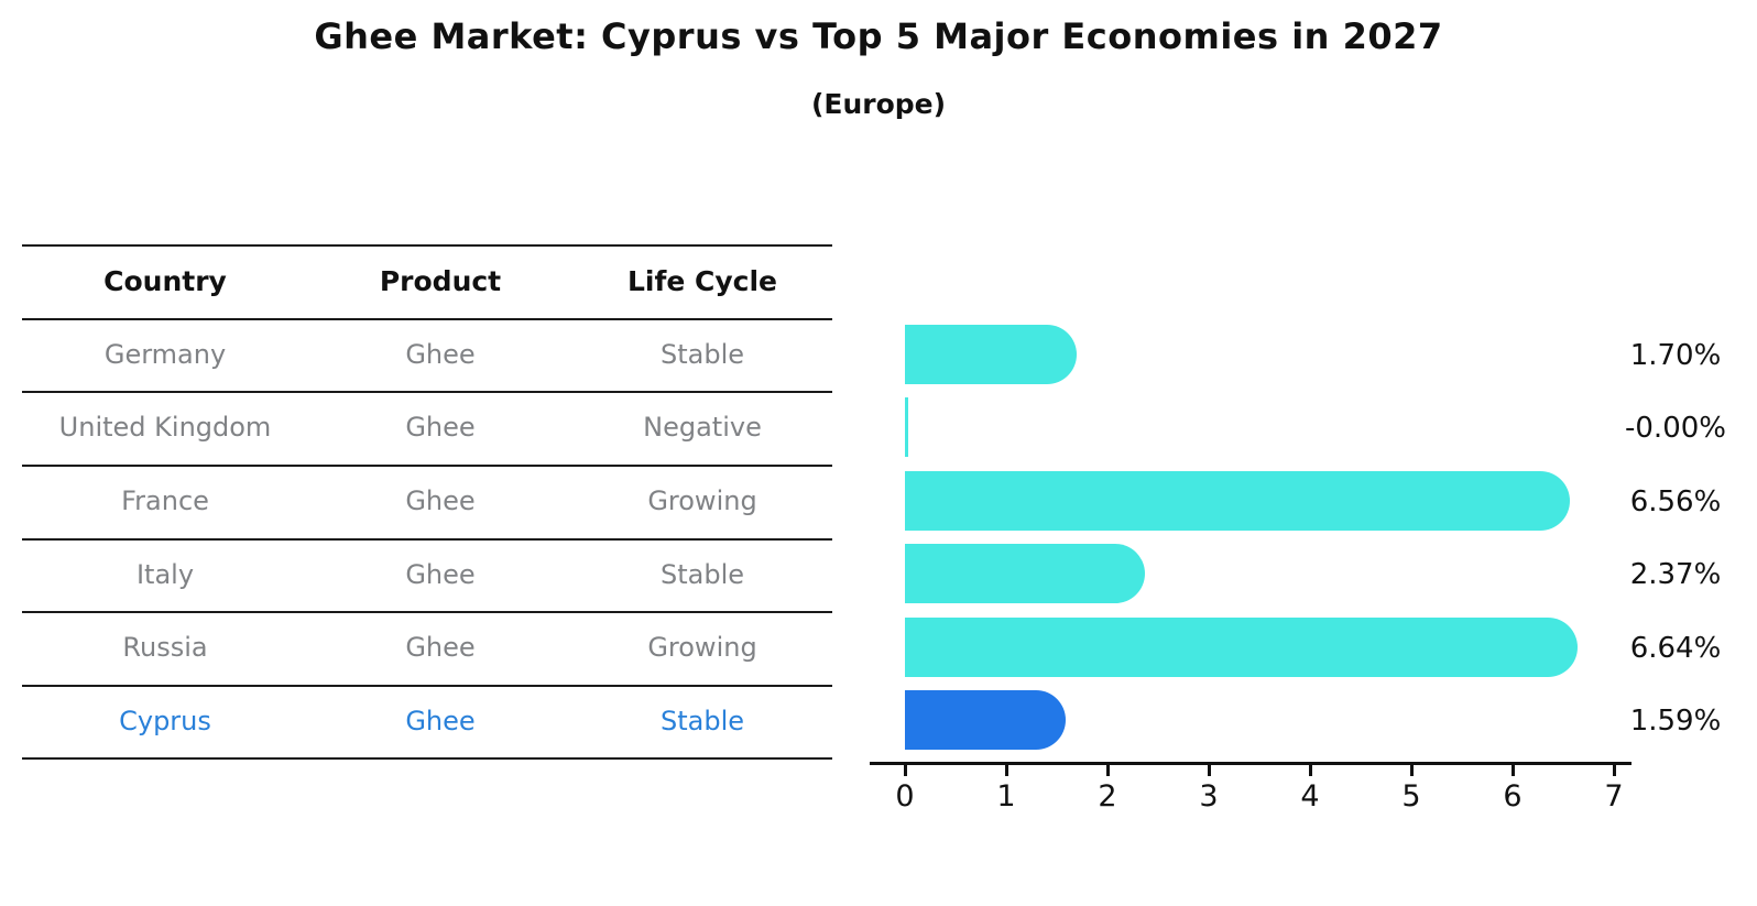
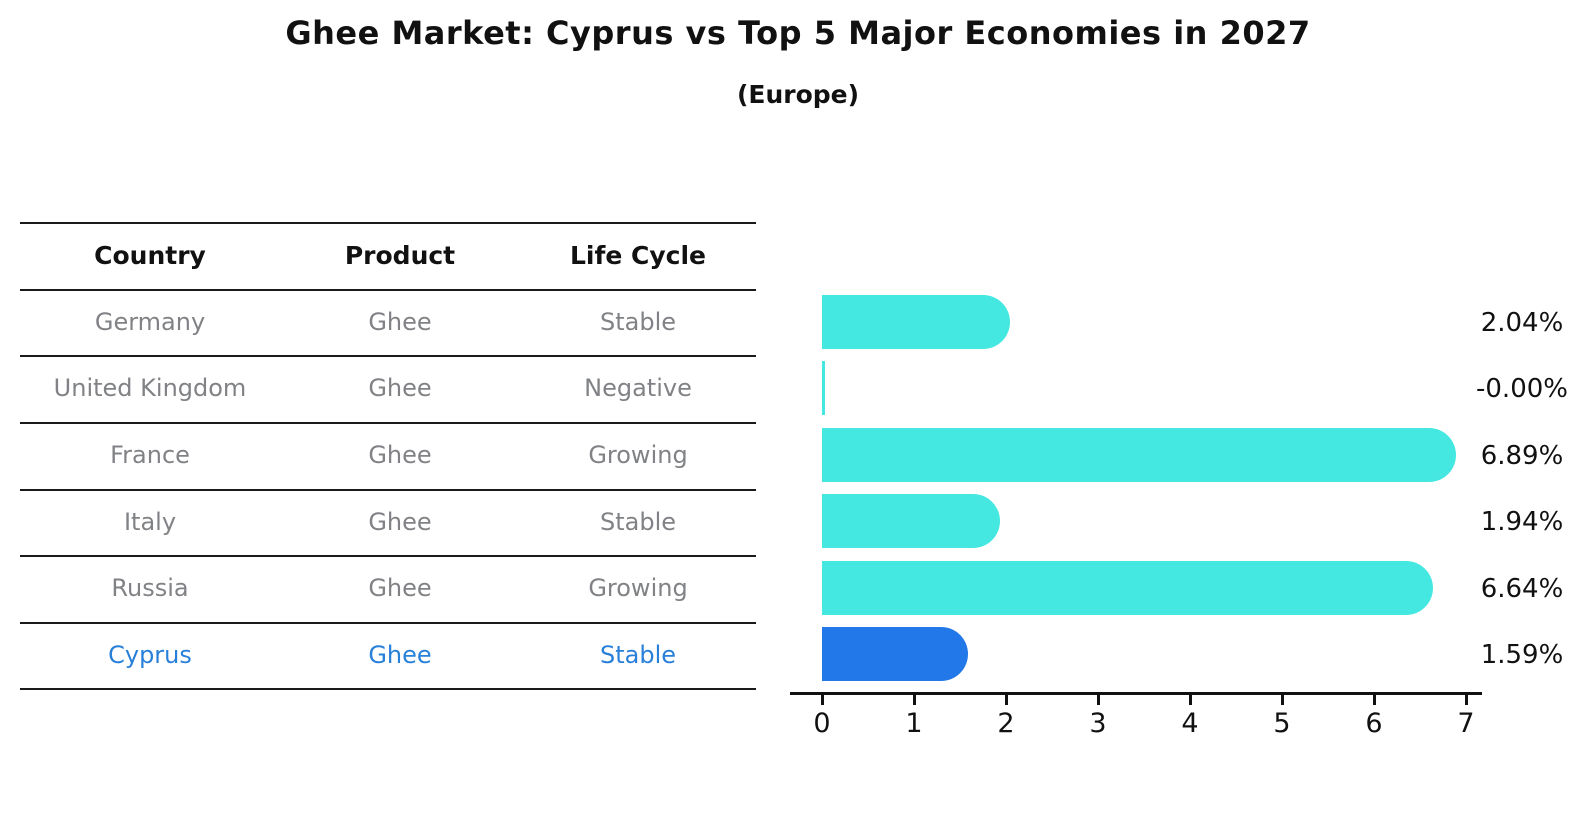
Germany: 1.70% -> 2.04%
France: 6.56% -> 6.89%
Italy: 2.37% -> 1.94%
